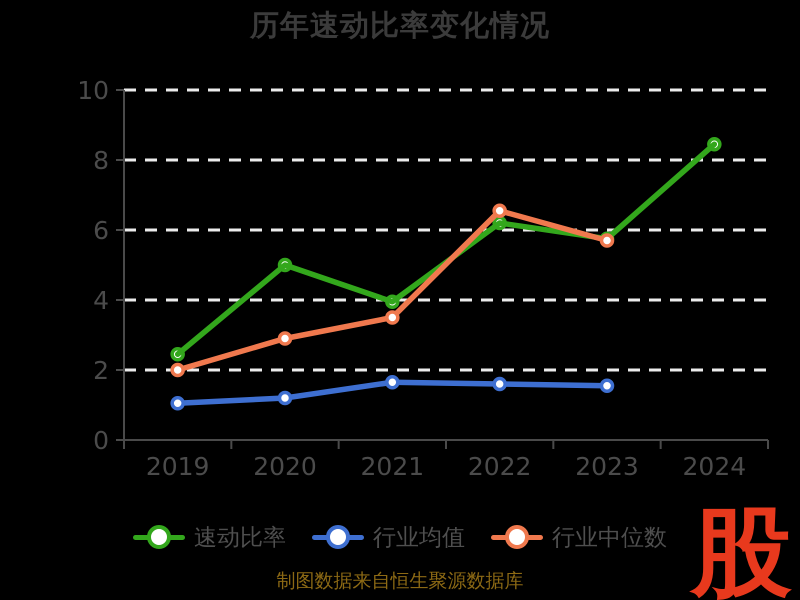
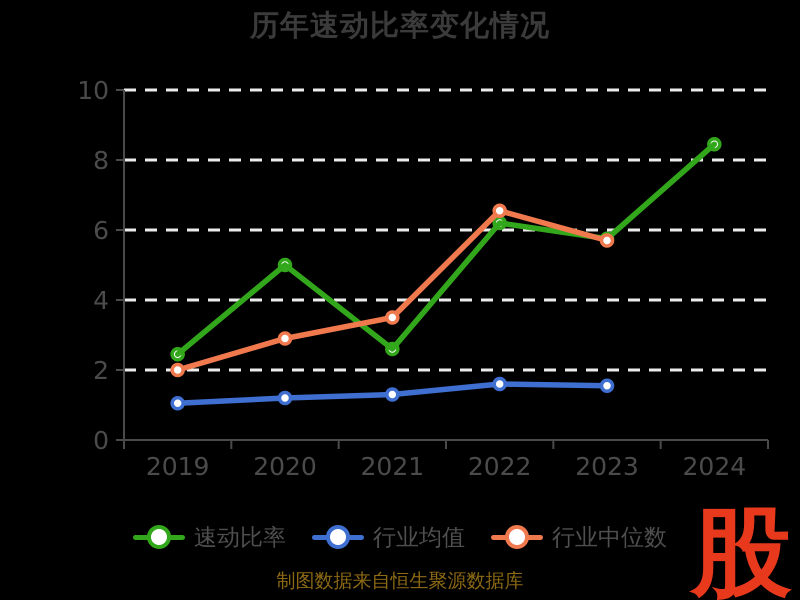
速动比率/2021: 4.0 -> 2.6
行业均值/2021: 1.6 -> 1.3
